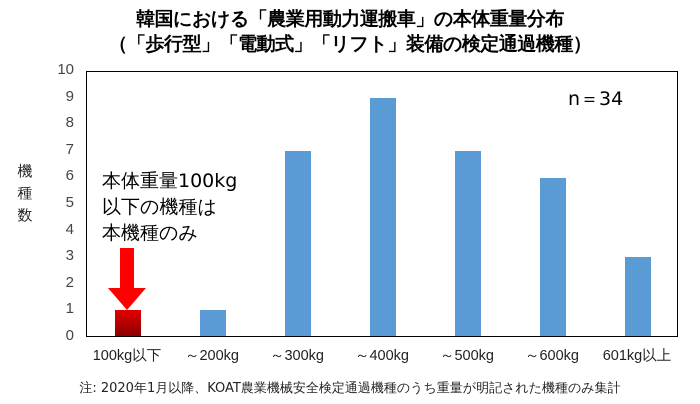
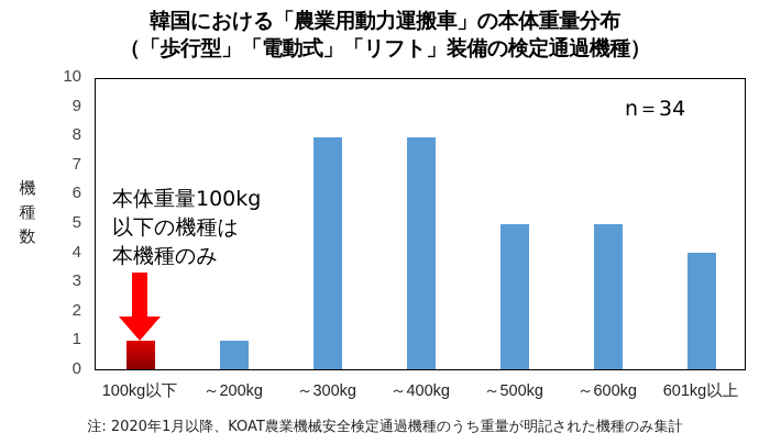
～300kg: 7 -> 8
～400kg: 9 -> 8
～500kg: 7 -> 5
～600kg: 6 -> 5
601kg以上: 3 -> 4
